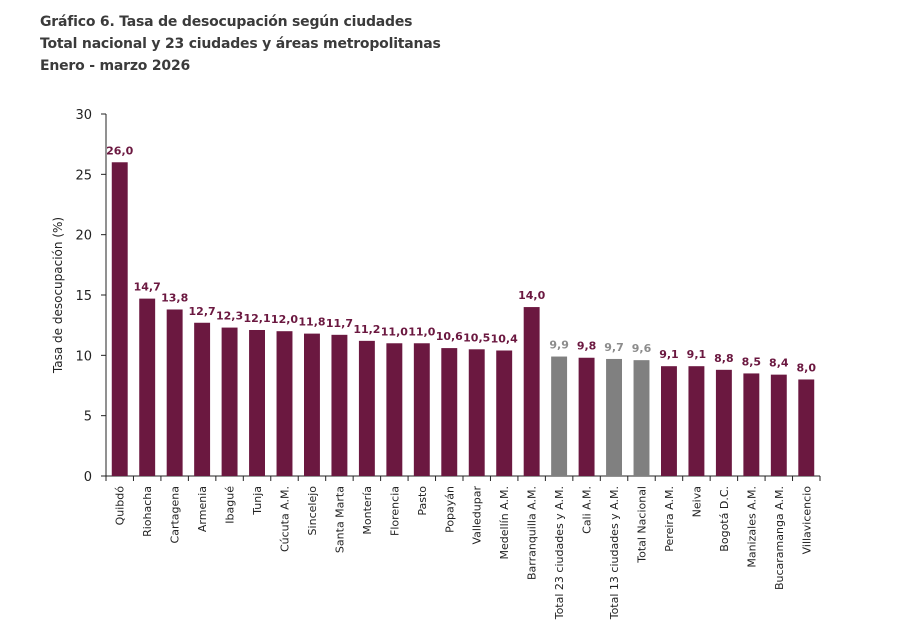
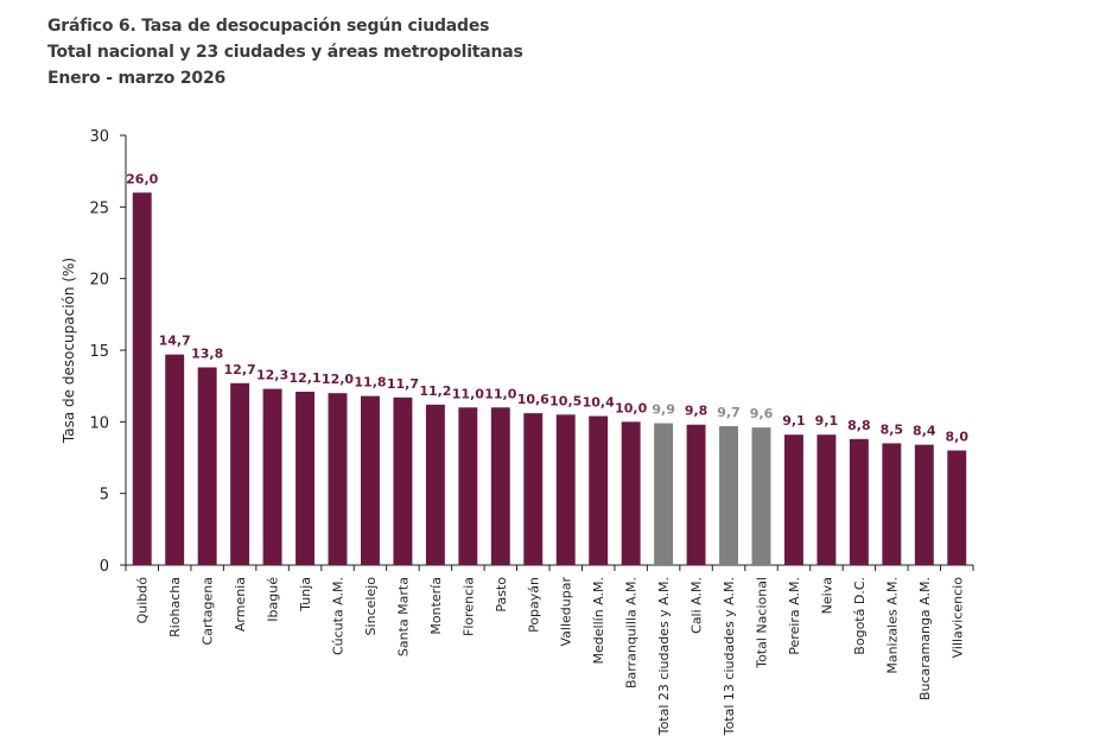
Barranquilla A.M.: 14,0 -> 10,0
